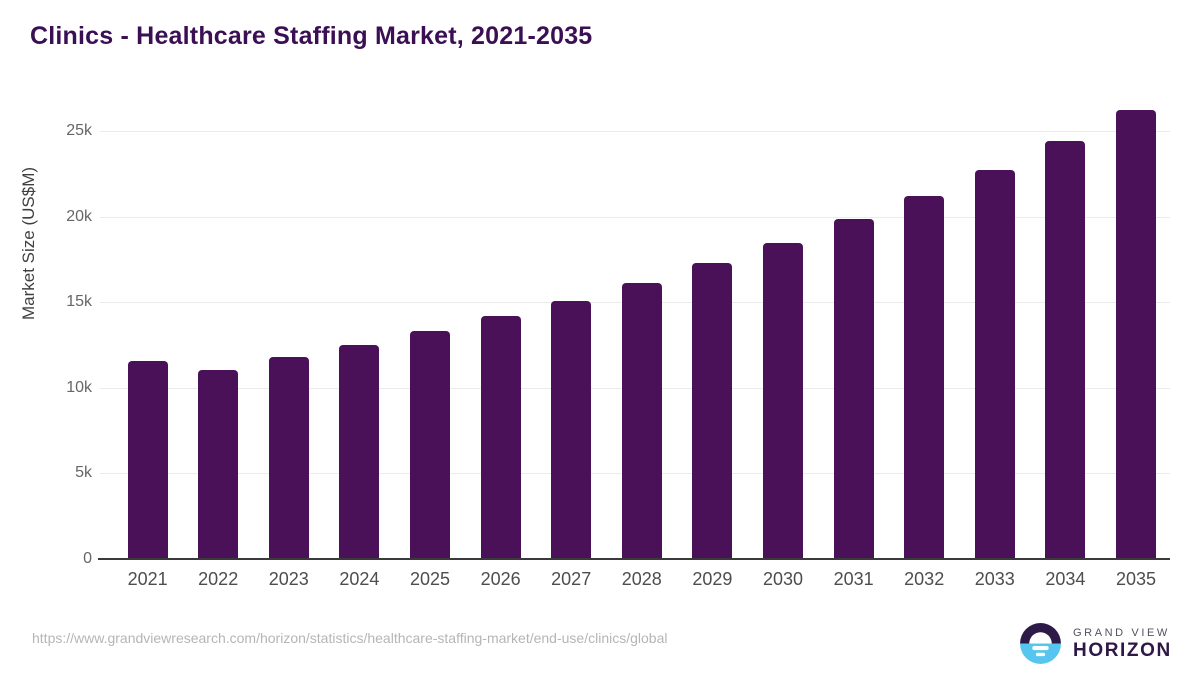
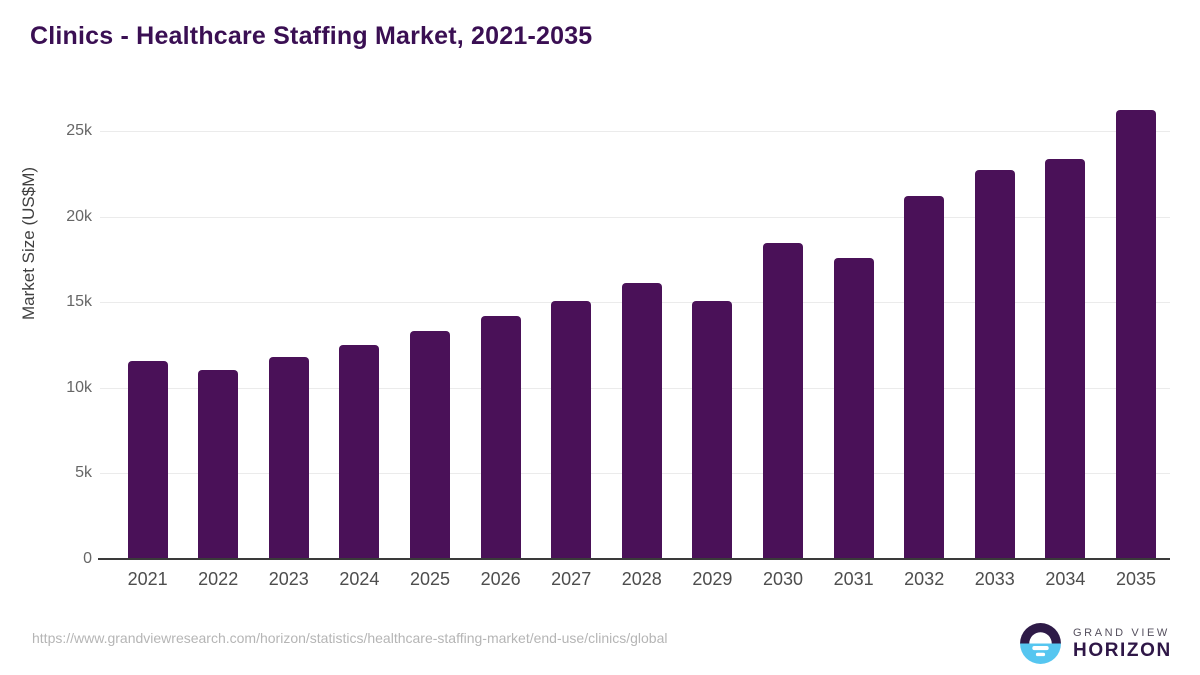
2029: 17.3k -> 15.1k
2031: 19.8k -> 17.6k
2034: 24.4k -> 23.4k
